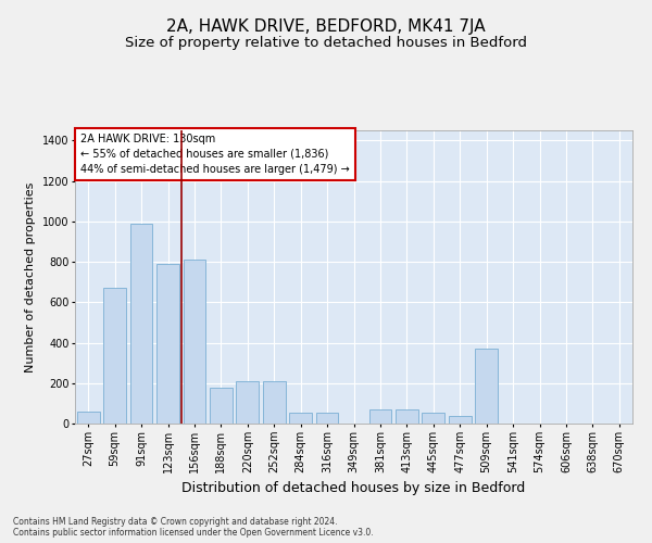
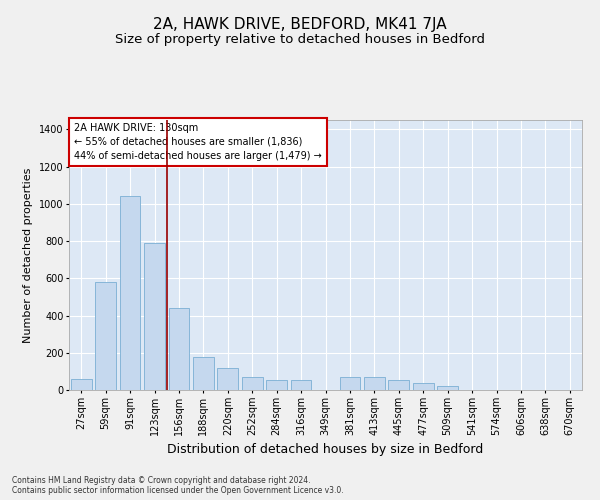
59sqm: 670 -> 580
91sqm: 990 -> 1040
156sqm: 810 -> 440
220sqm: 210 -> 120
252sqm: 210 -> 70
509sqm: 370 -> 20
